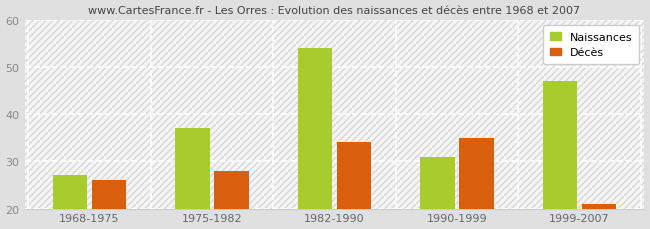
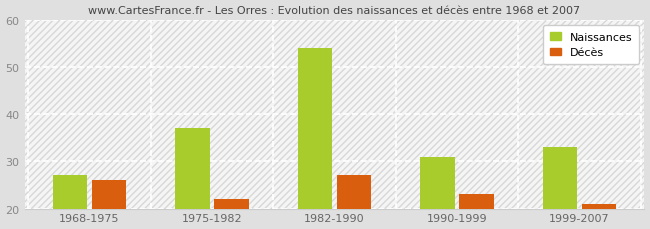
Décès/1975-1982: 28 -> 22
Décès/1982-1990: 34 -> 27
Décès/1990-1999: 35 -> 23
Naissances/1999-2007: 47 -> 33
